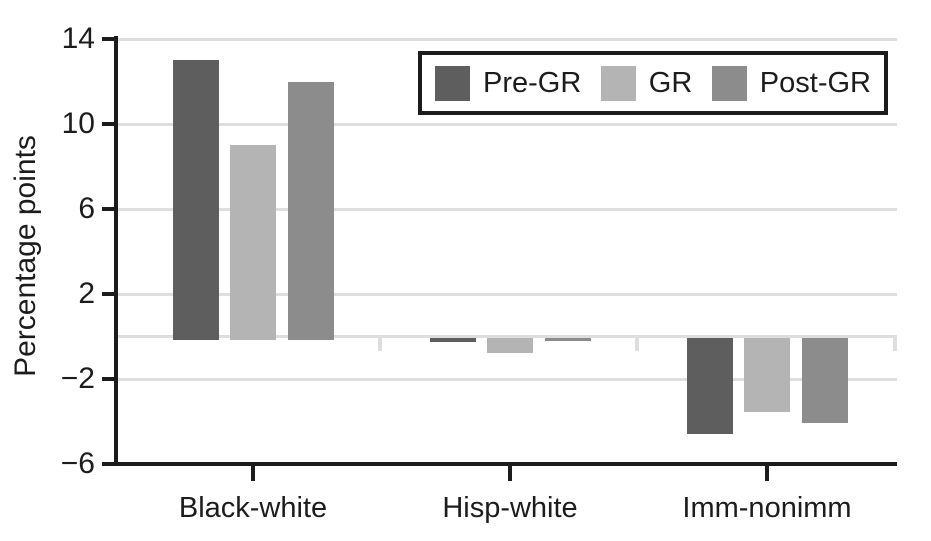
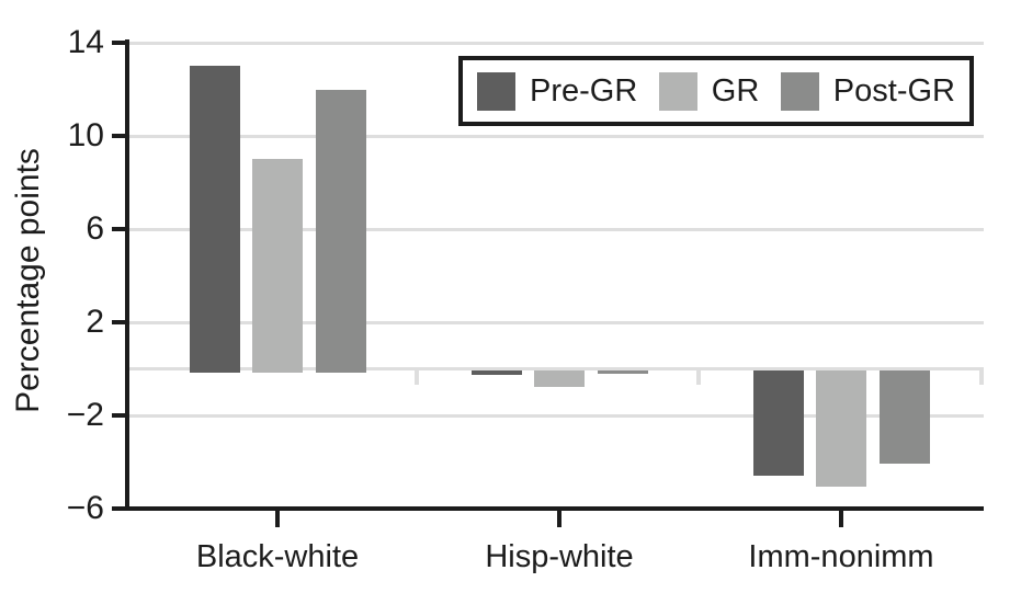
GR/Imm-nonimm: -3.5 -> -5.0
